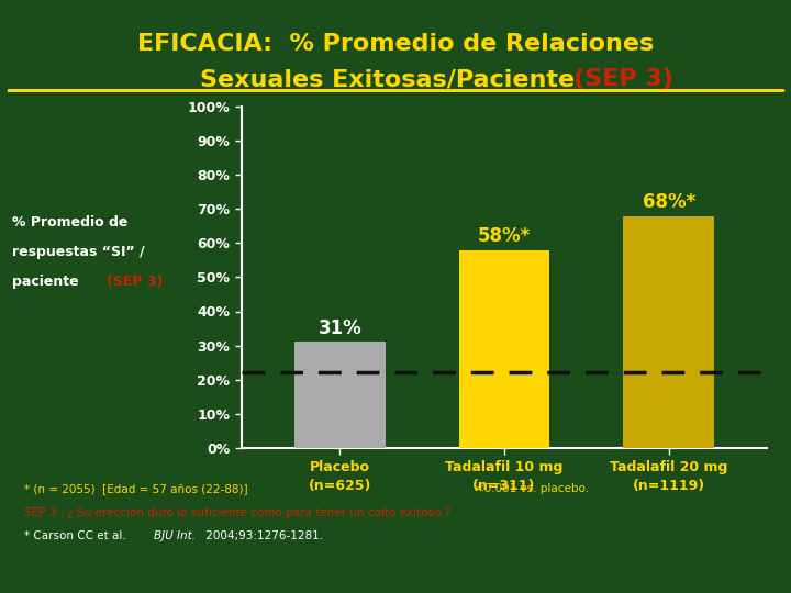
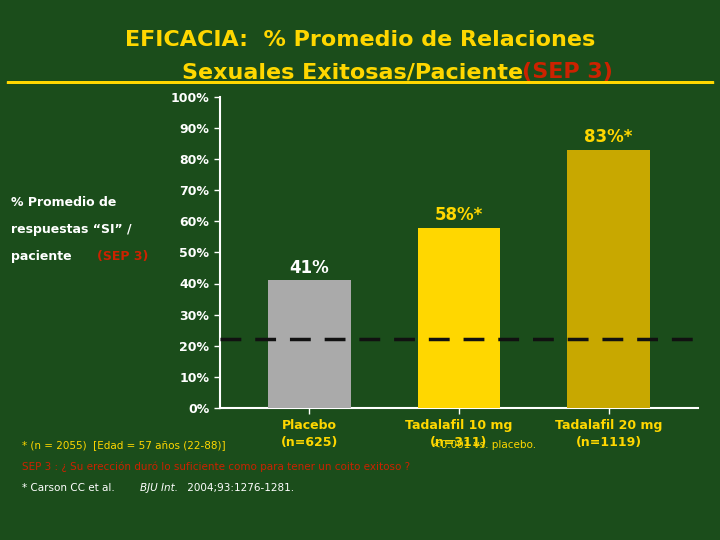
Placebo (n=625): 31% -> 41%
Tadalafil 20 mg (n=1119): 68%* -> 83%*
